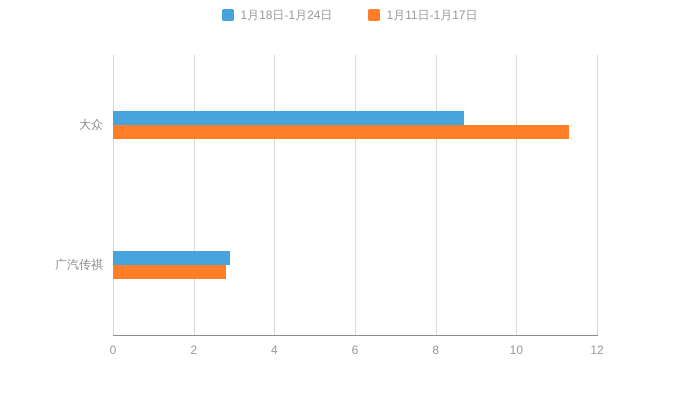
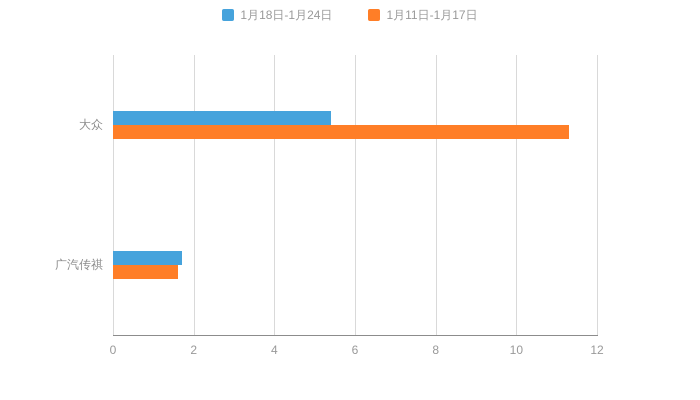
1月18日-1月24日/大众: 8.7 -> 5.4
1月18日-1月24日/广汽传祺: 2.9 -> 1.7
1月11日-1月17日/广汽传祺: 2.8 -> 1.6
